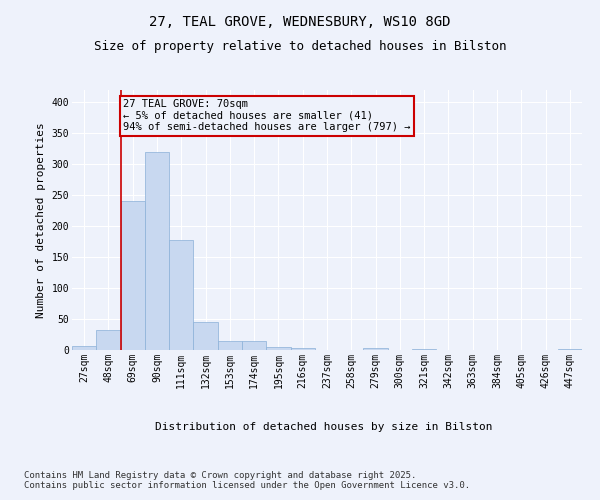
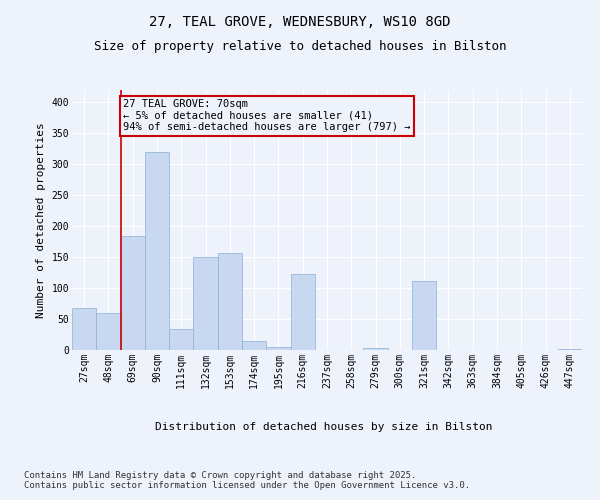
27sqm: 7 -> 68
48sqm: 33 -> 60
69sqm: 241 -> 184
111sqm: 177 -> 34
132sqm: 45 -> 150
153sqm: 15 -> 156
216sqm: 4 -> 122
321sqm: 1 -> 112
